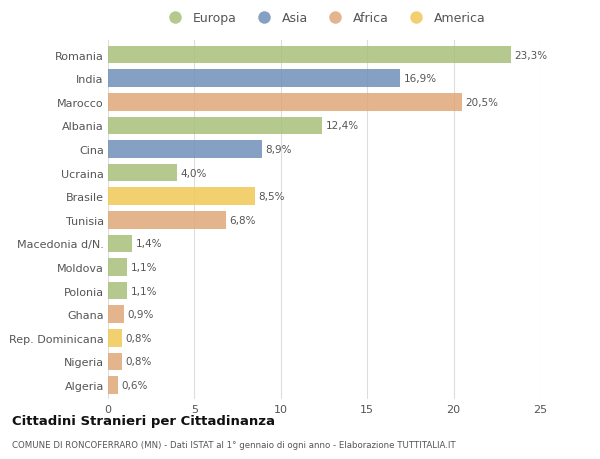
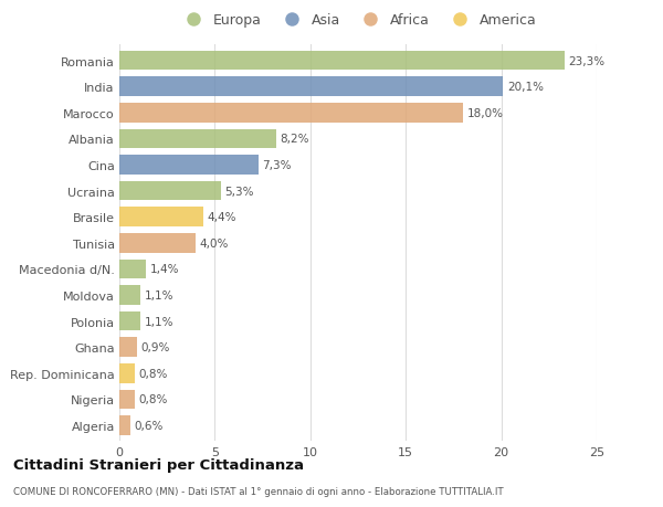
India: 16,9% -> 20,1%
Marocco: 20,5% -> 18,0%
Albania: 12,4% -> 8,2%
Cina: 8,9% -> 7,3%
Ucraina: 4,0% -> 5,3%
Brasile: 8,5% -> 4,4%
Tunisia: 6,8% -> 4,0%
